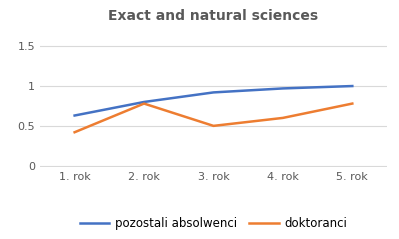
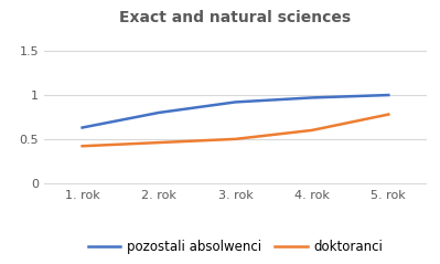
doktoranci/2. rok: 0.78 -> 0.46
